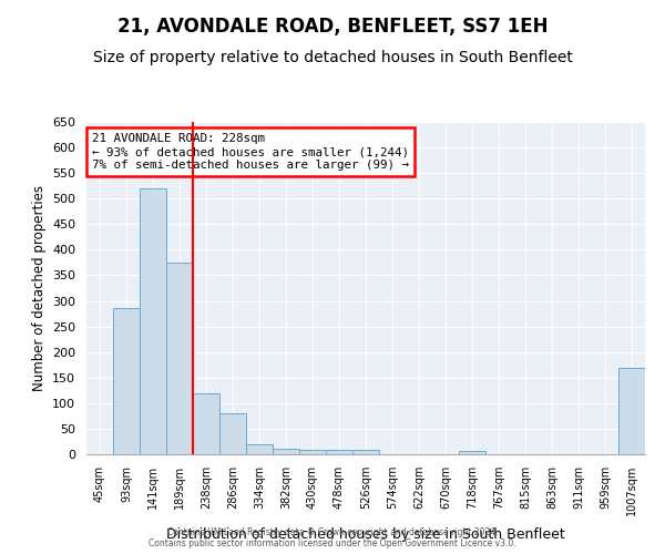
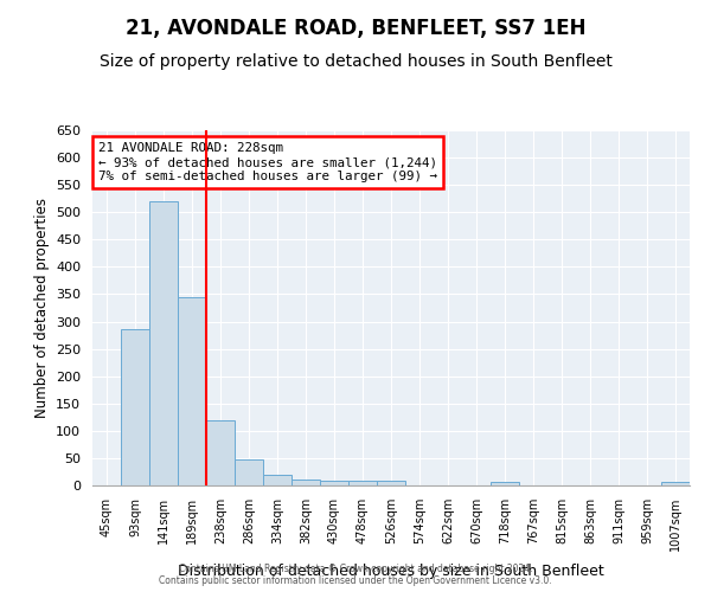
189sqm: 375 -> 345
286sqm: 80 -> 48
1007sqm: 170 -> 6
